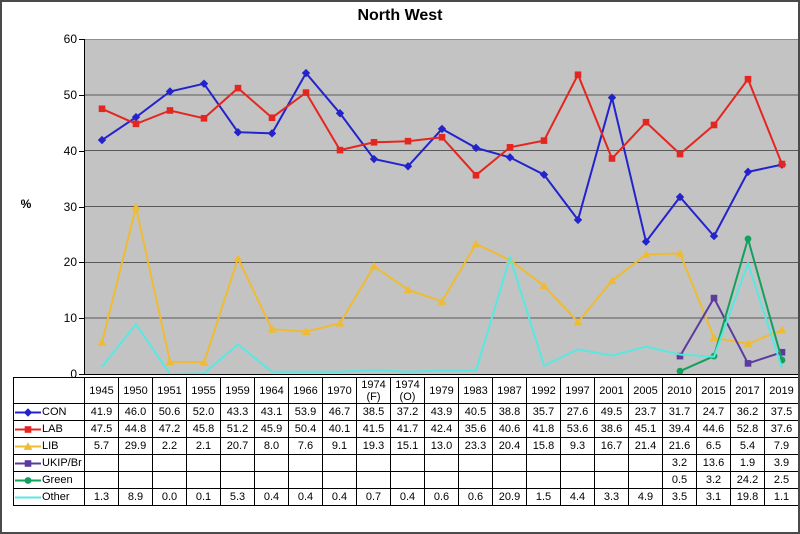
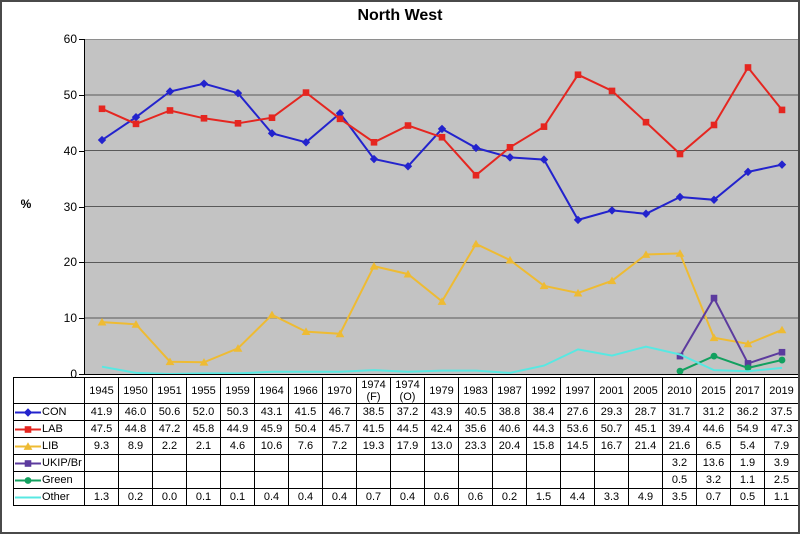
LIB/1945: 5.7 -> 9.3
LIB/1950: 29.9 -> 8.9
Other/1950: 8.9 -> 0.2
CON/1959: 43.3 -> 50.3
LAB/1959: 51.2 -> 44.9
LIB/1959: 20.7 -> 4.6
Other/1959: 5.3 -> 0.1
LIB/1964: 8.0 -> 10.6
CON/1966: 53.9 -> 41.5
LAB/1970: 40.1 -> 45.7
LIB/1970: 9.1 -> 7.2
LAB/1974 (O): 41.7 -> 44.5
LIB/1974 (O): 15.1 -> 17.9
Other/1987: 20.9 -> 0.2
CON/1992: 35.7 -> 38.4
LAB/1992: 41.8 -> 44.3
LIB/1997: 9.3 -> 14.5
CON/2001: 49.5 -> 29.3
LAB/2001: 38.6 -> 50.7
CON/2005: 23.7 -> 28.7
CON/2015: 24.7 -> 31.2
Other/2015: 3.1 -> 0.7
LAB/2017: 52.8 -> 54.9
Green/2017: 24.2 -> 1.1
Other/2017: 19.8 -> 0.5
LAB/2019: 37.6 -> 47.3
